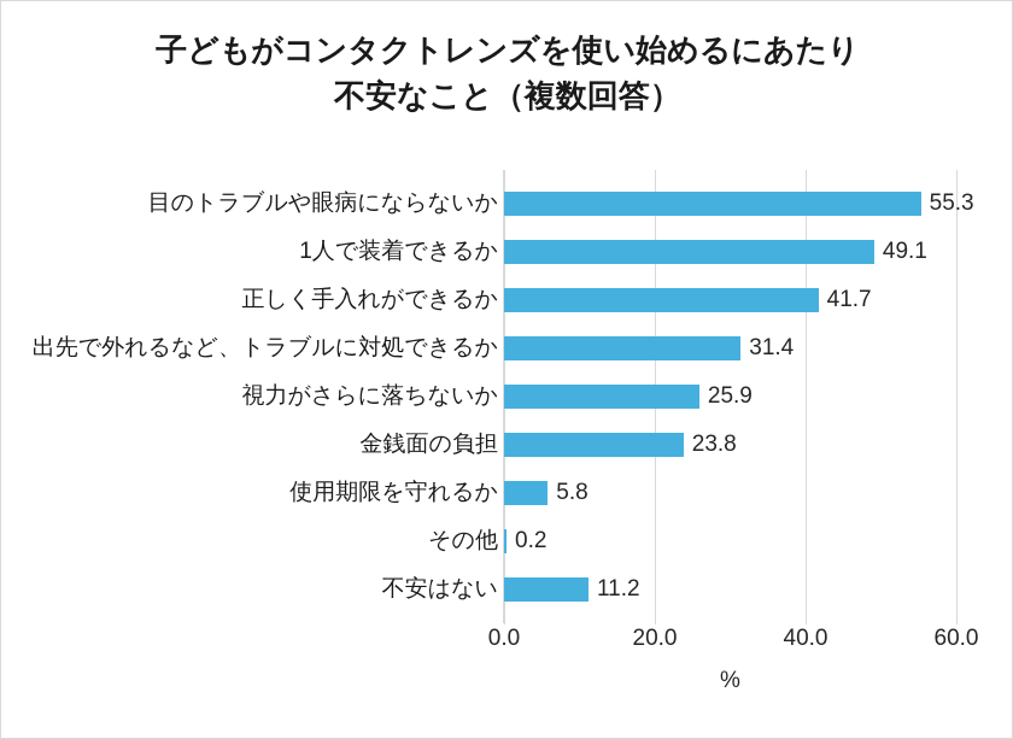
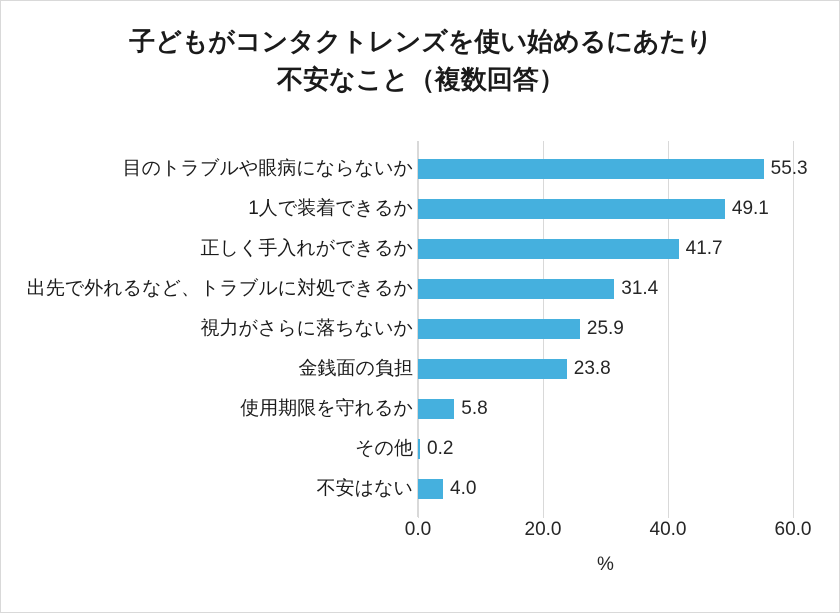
不安はない: 11.2 -> 4.0
